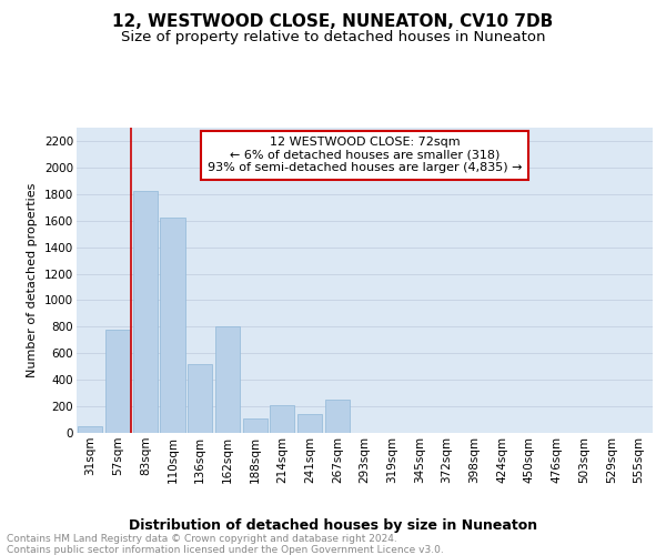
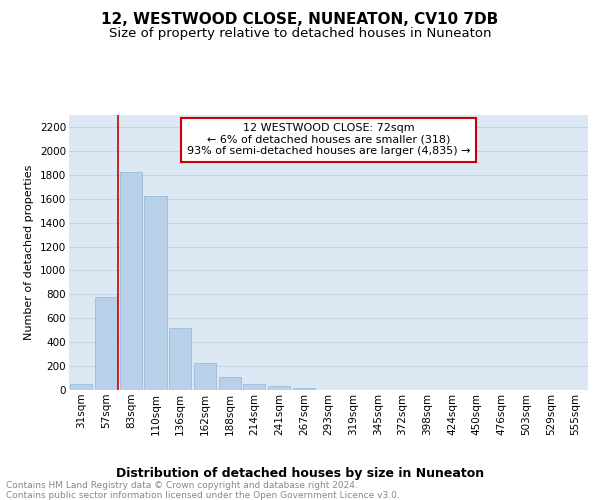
162sqm: 800 -> 230
214sqm: 210 -> 50
241sqm: 140 -> 30
267sqm: 250 -> 20
